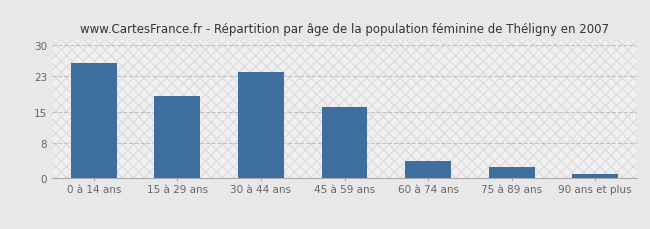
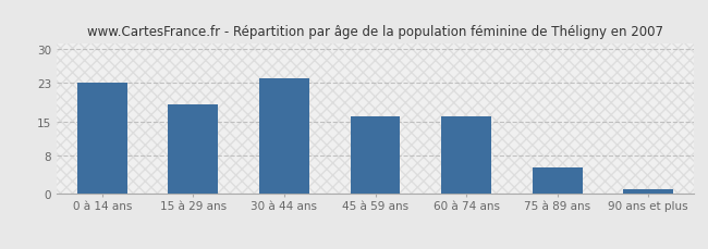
0 à 14 ans: 26.0 -> 23.0
60 à 74 ans: 4.0 -> 16.0
75 à 89 ans: 2.5 -> 5.5
